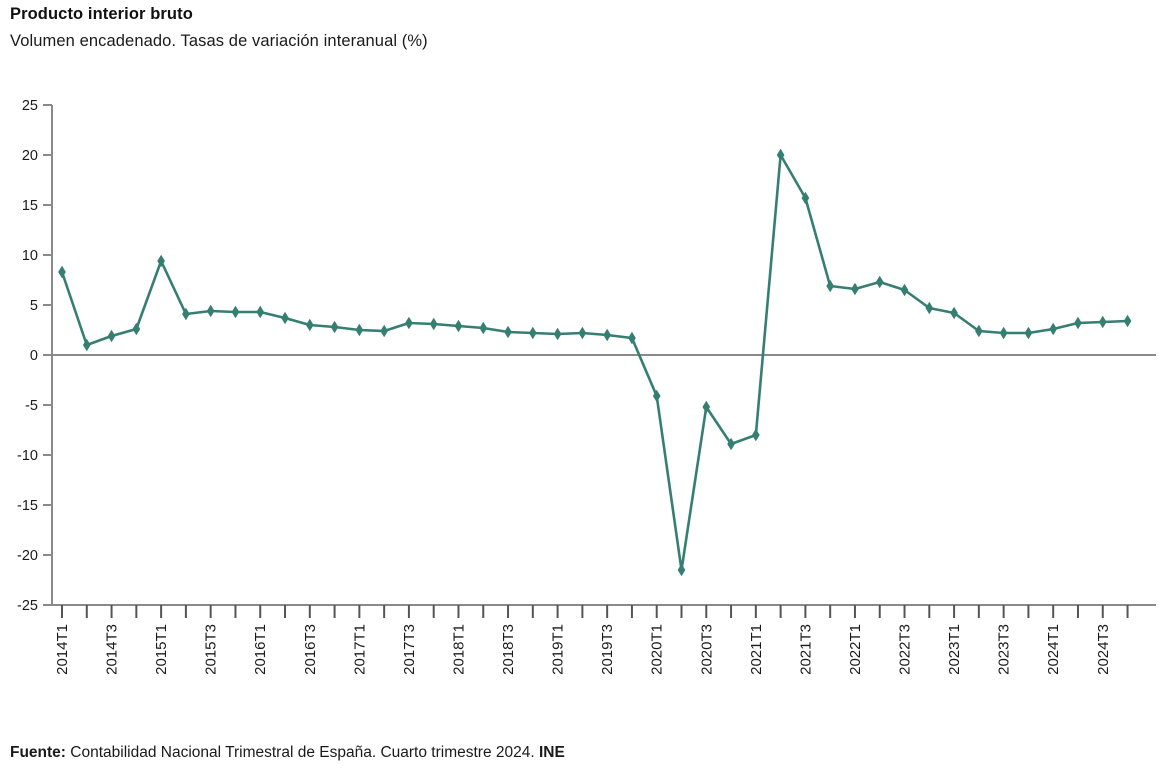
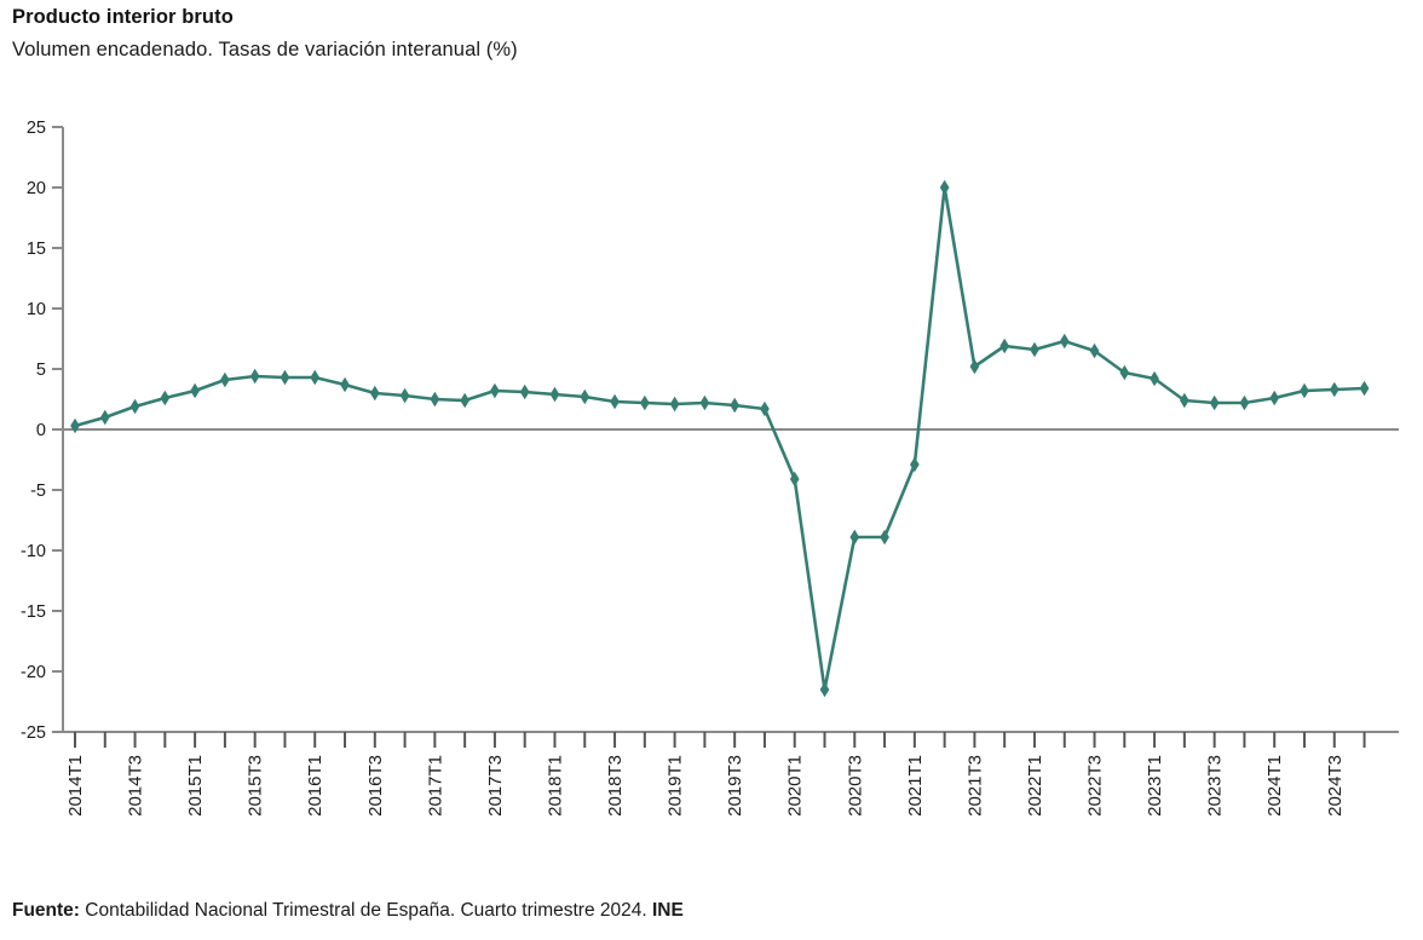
2014T1: 8.3 -> 0.3
2015T1: 9.4 -> 3.2
2020T3: -5.2 -> -8.9
2021T1: -8.0 -> -2.9
2021T3: 15.7 -> 5.2
